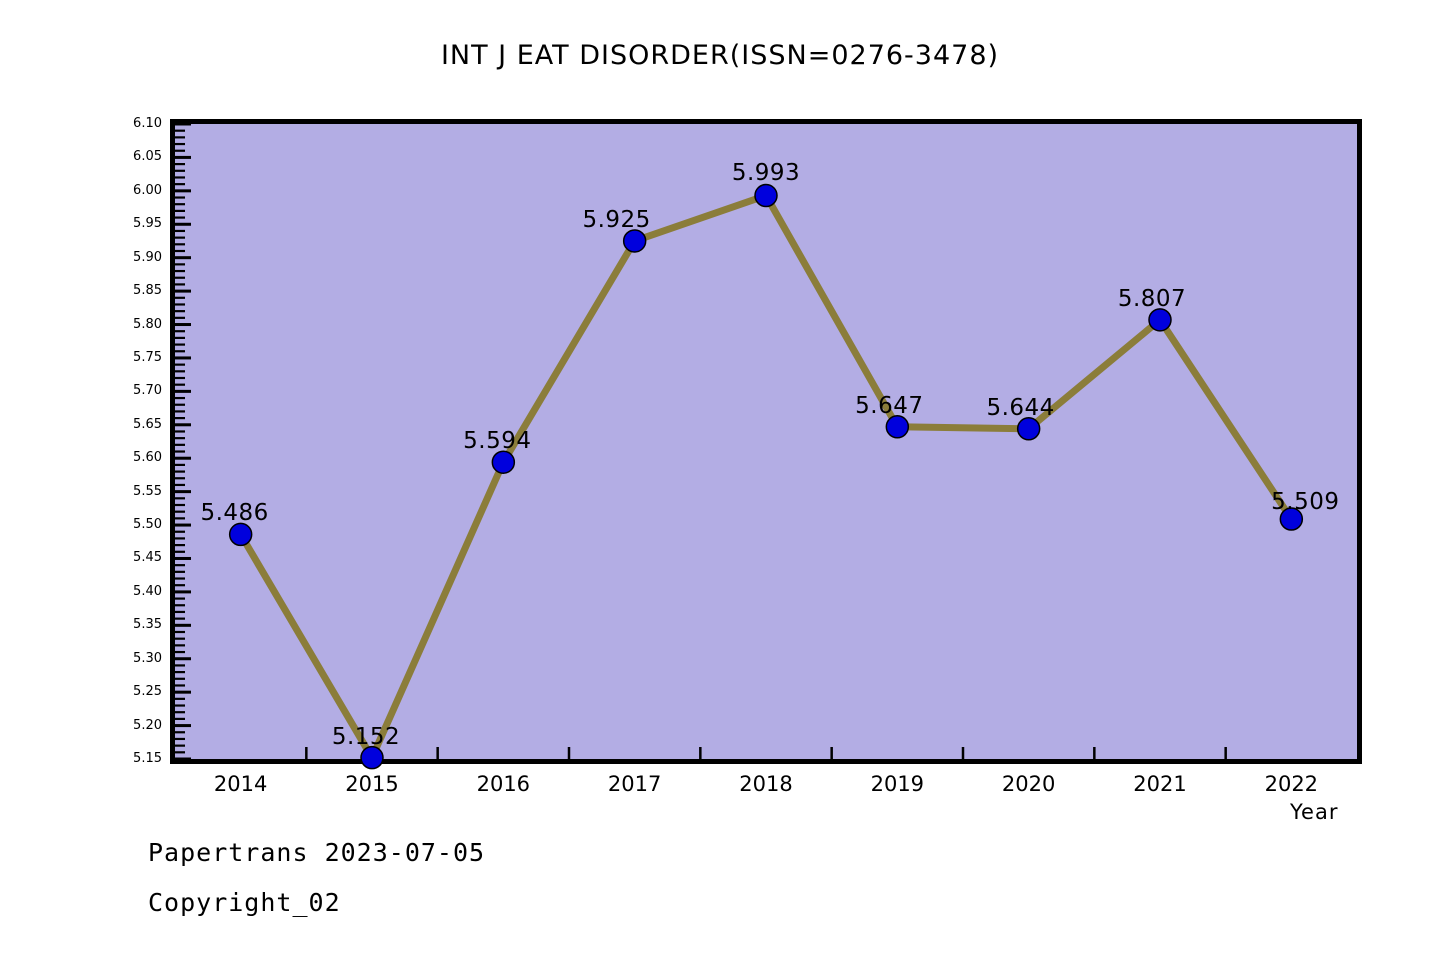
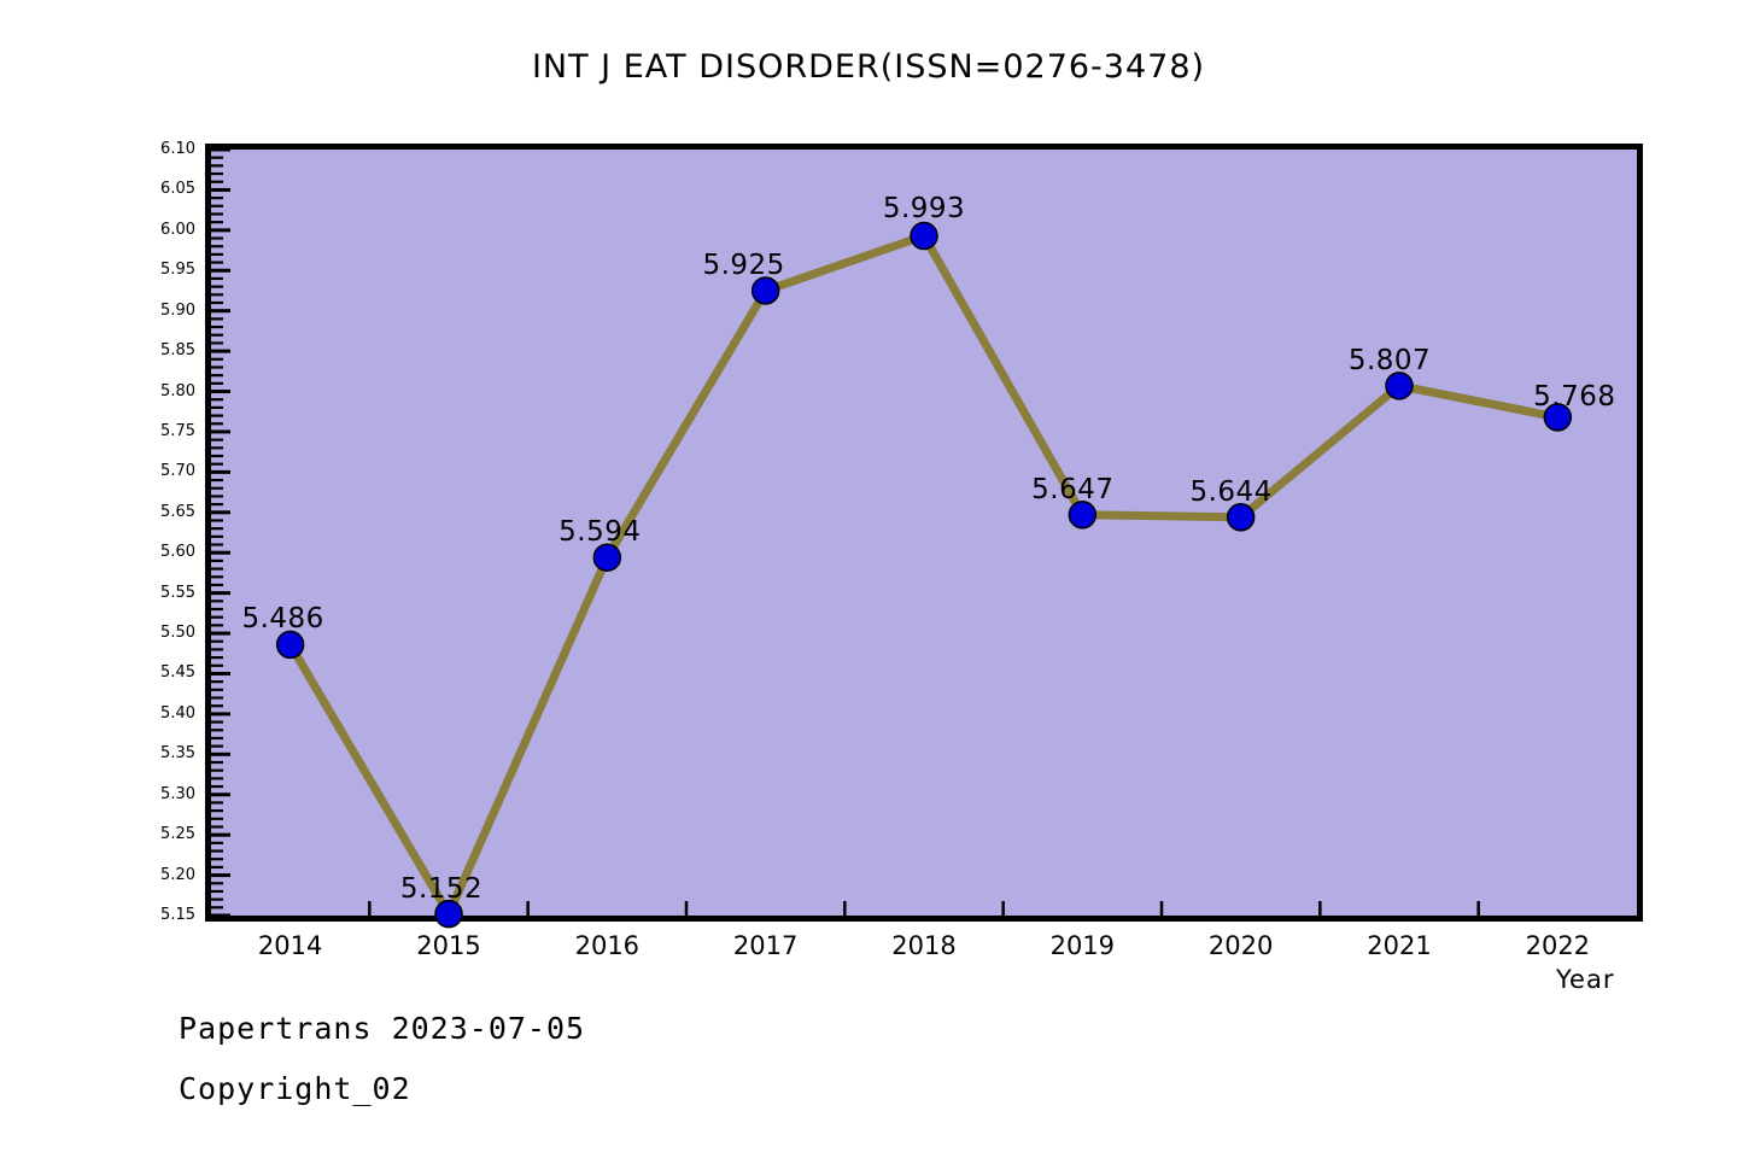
2022: 5.509 -> 5.768
